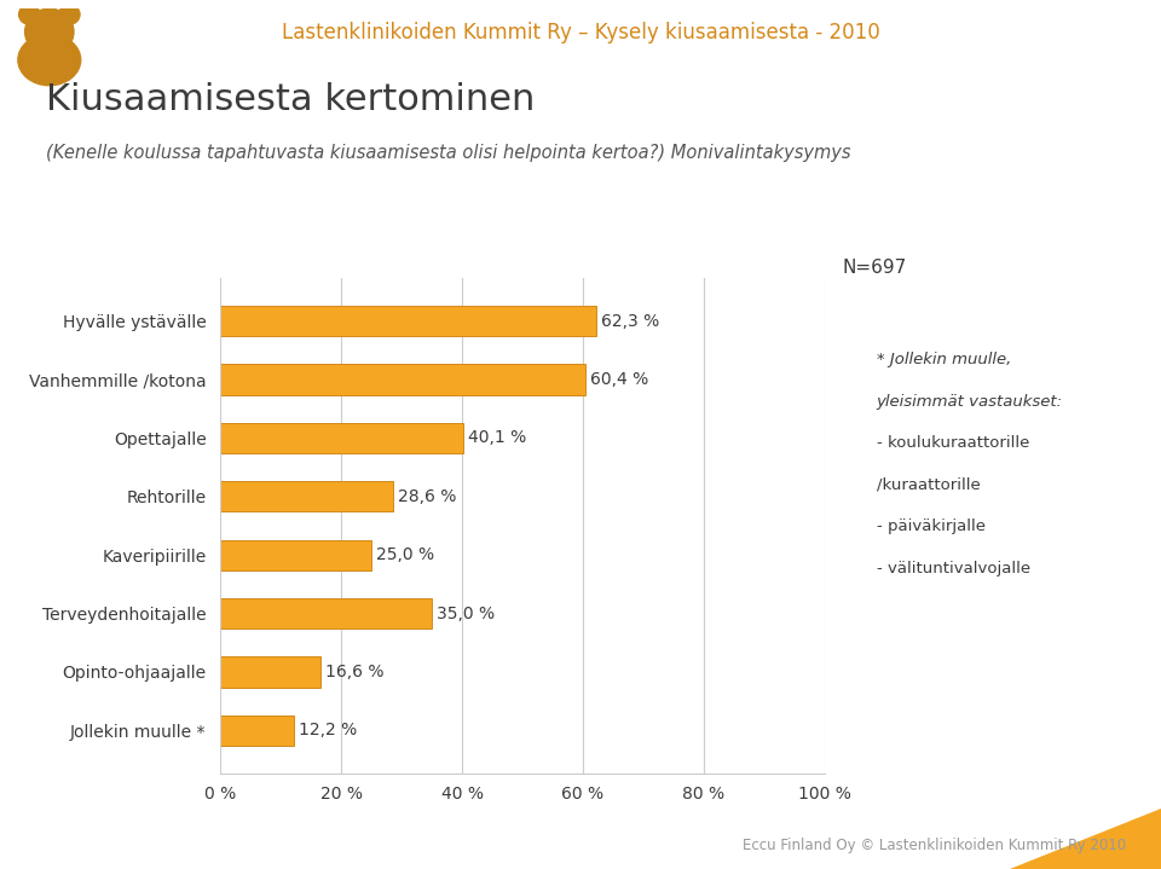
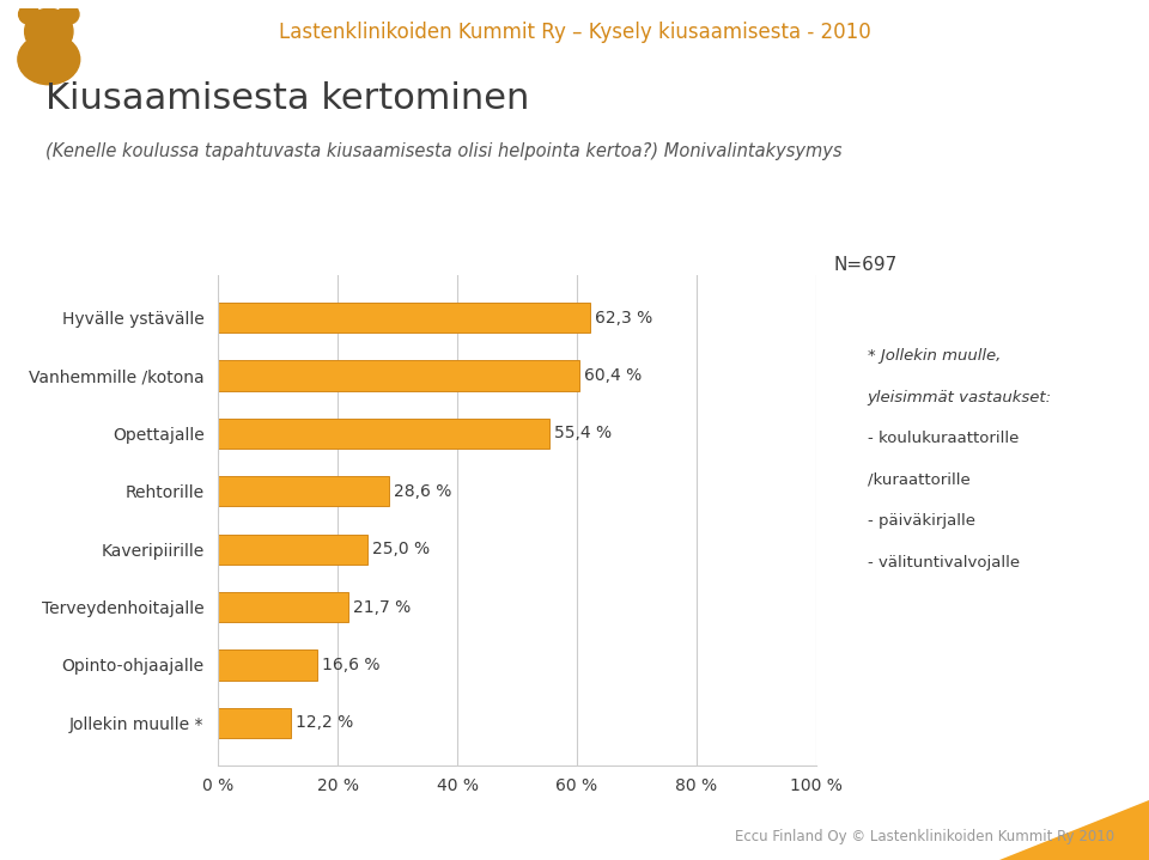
Opettajalle: 40,1 -> 55,4
Terveydenhoitajalle: 35,0 -> 21,7
